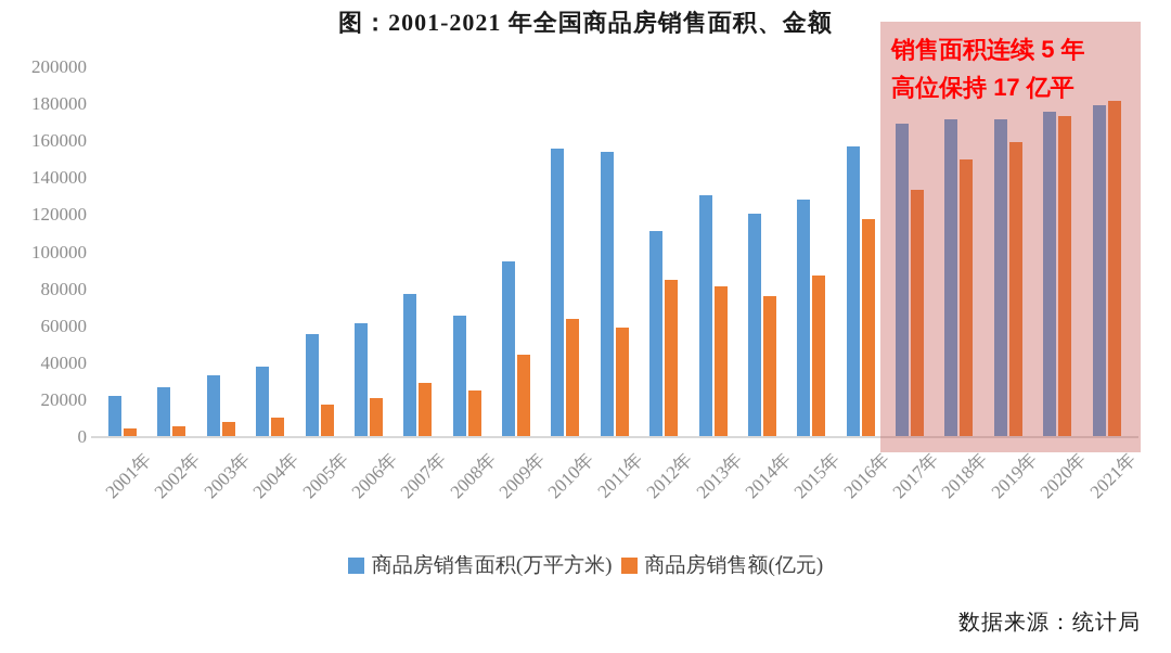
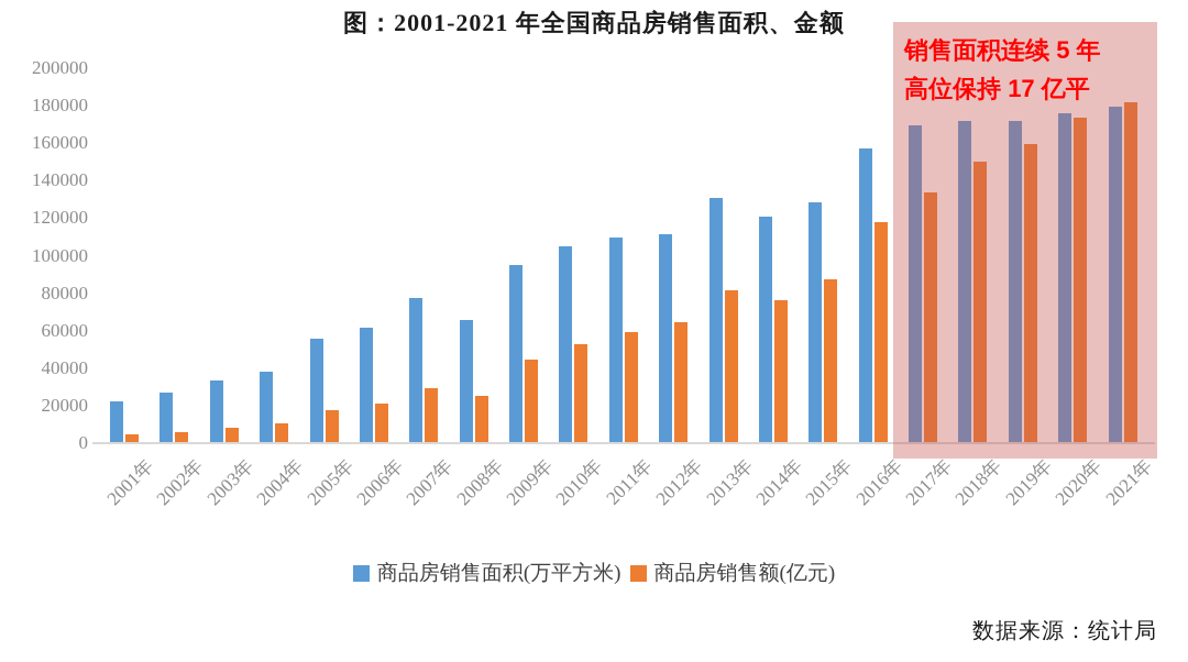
商品房销售面积(万平方米)/2010年: 156000 -> 105000
商品房销售额(亿元)/2010年: 64000 -> 53000
商品房销售面积(万平方米)/2011年: 154000 -> 110000
商品房销售额(亿元)/2012年: 85000 -> 64000
